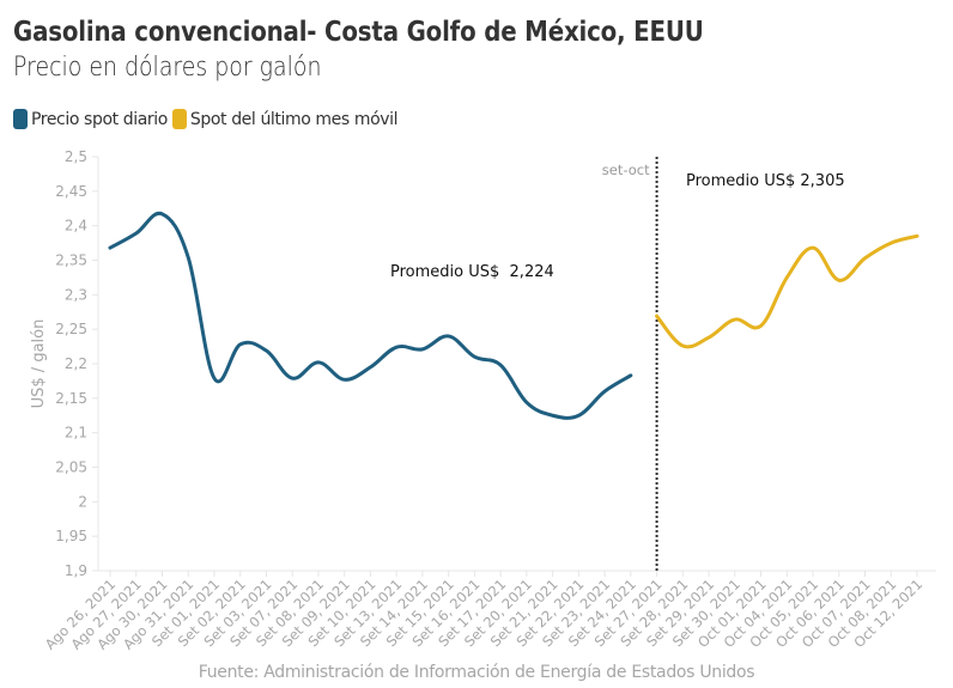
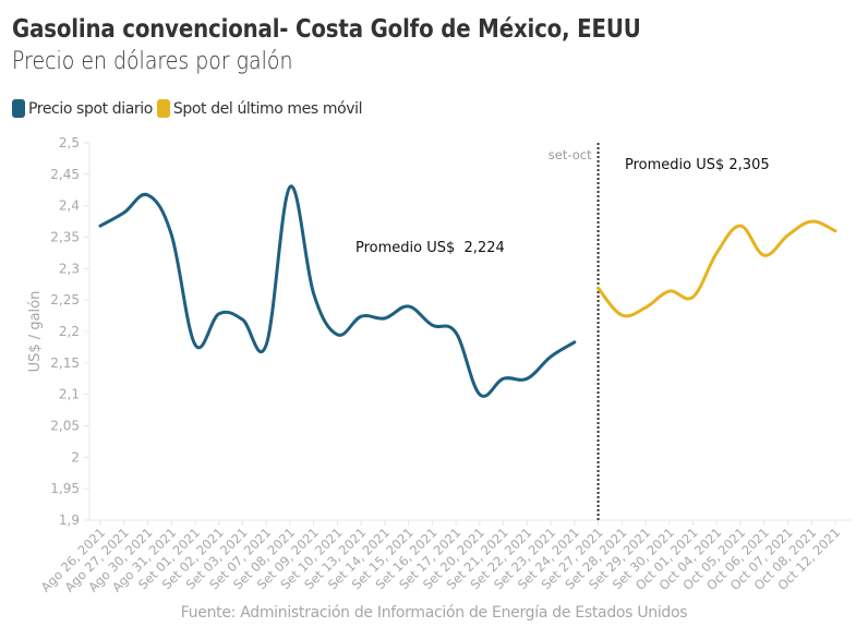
Precio spot diario/Set 08, 2021: 2,20 -> 2,43
Precio spot diario/Set 09, 2021: 2,18 -> 2,26
Precio spot diario/Set 20, 2021: 2,14 -> 2,10
Spot del último mes móvil/Oct 12, 2021: 2,38 -> 2,36
